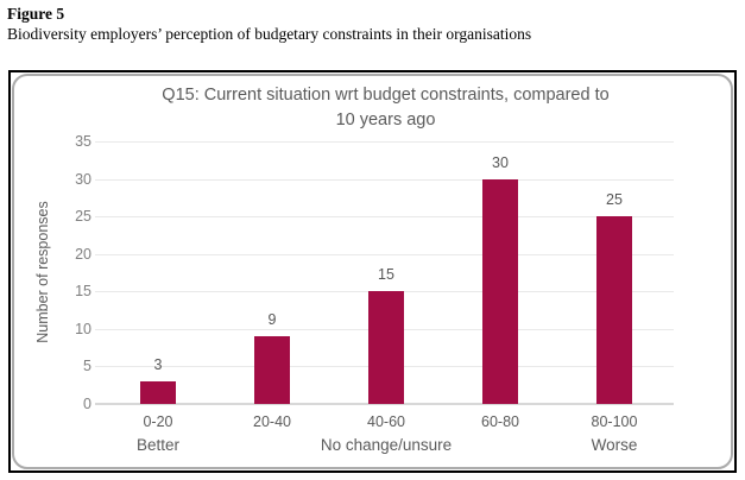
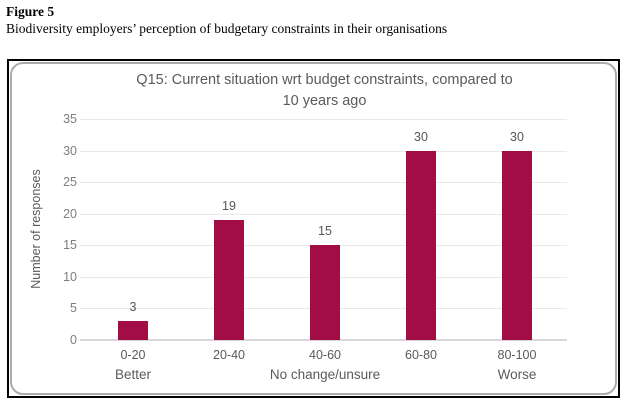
20-40: 9 -> 19
80-100: 25 -> 30
